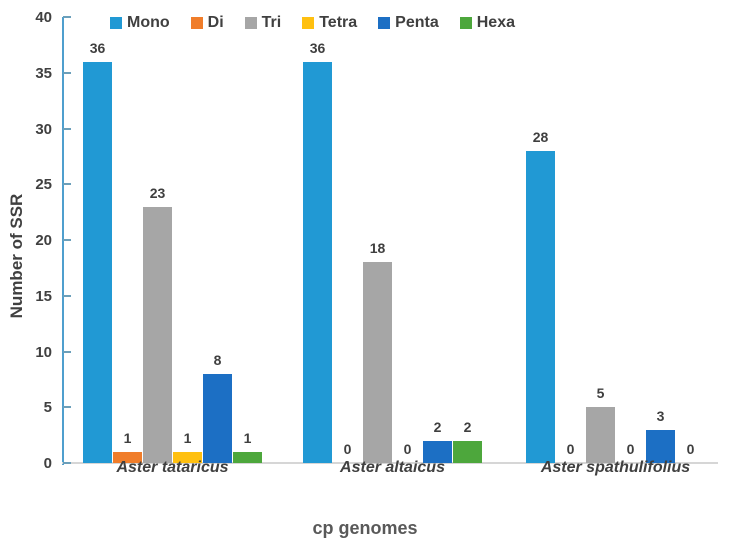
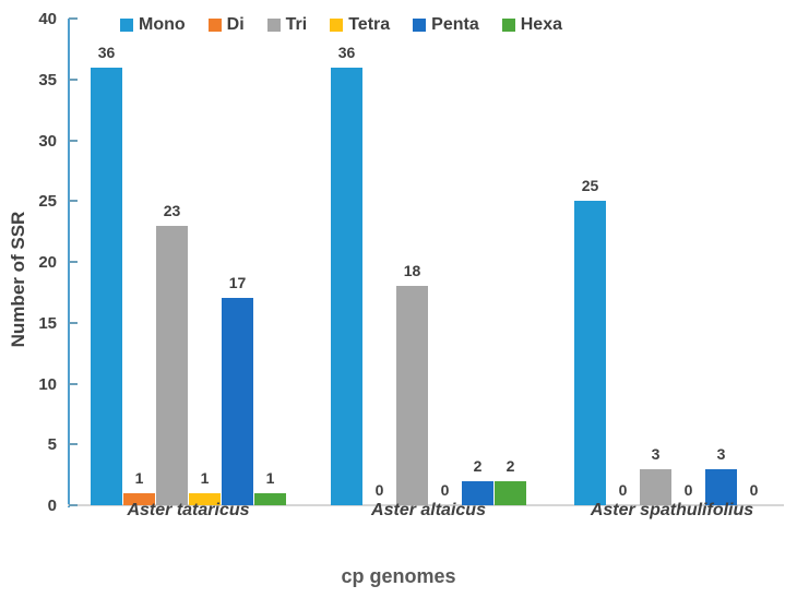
Penta/Aster tataricus: 8 -> 17
Mono/Aster spathulifolius: 28 -> 25
Tri/Aster spathulifolius: 5 -> 3
